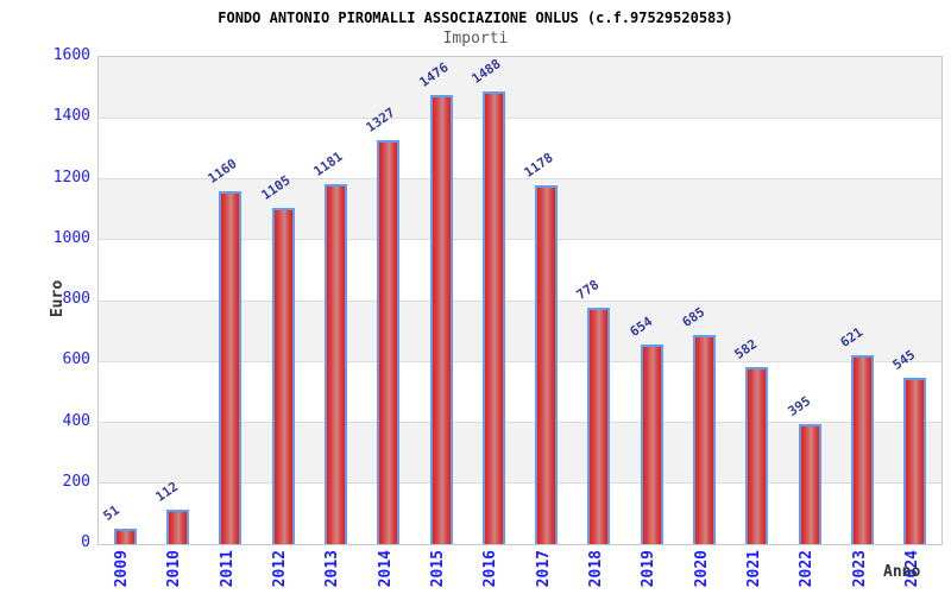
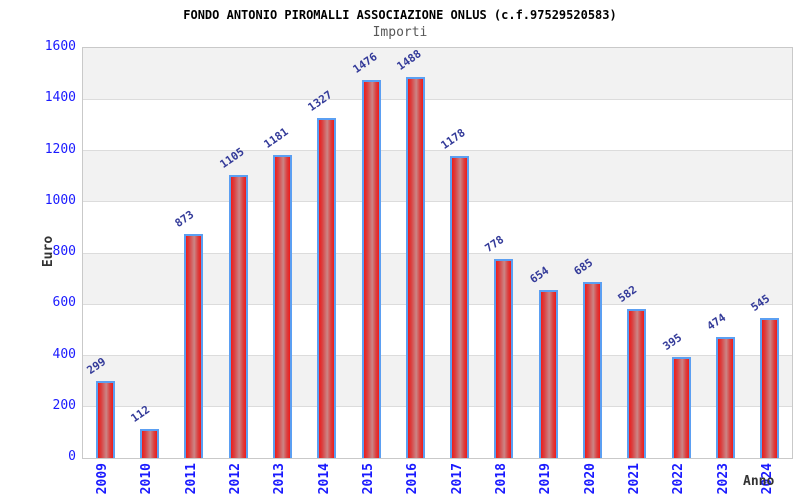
2009: 51 -> 299
2011: 1160 -> 873
2023: 621 -> 474
